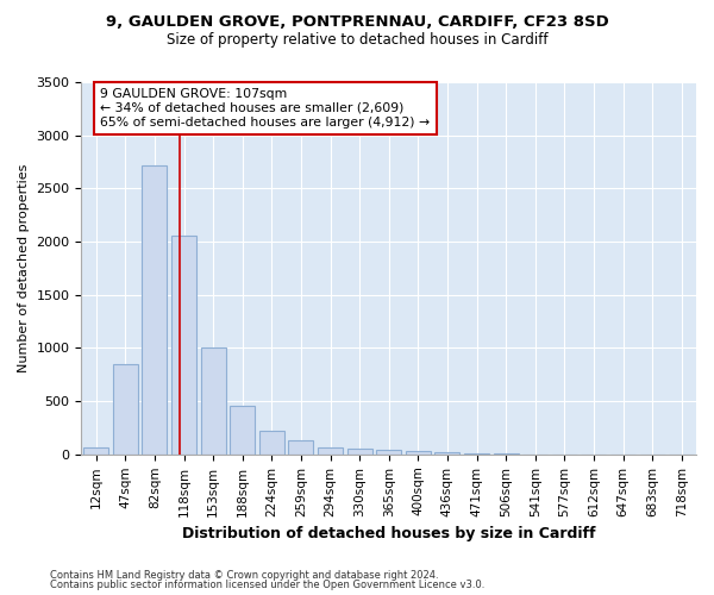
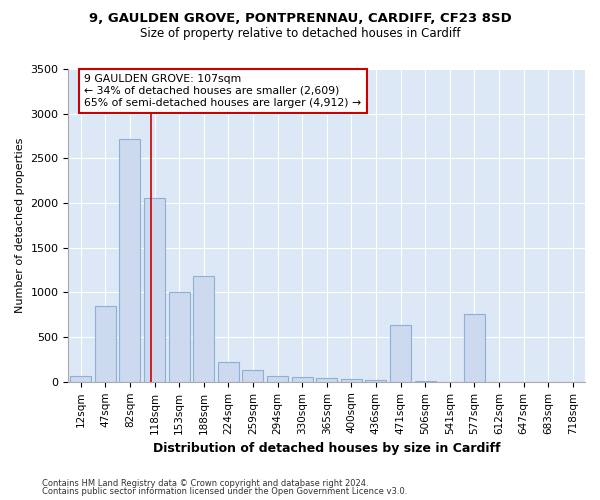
188sqm: 460 -> 1180
471sqm: 10 -> 640
577sqm: 0 -> 760
